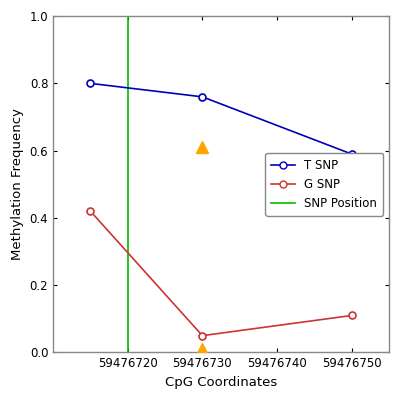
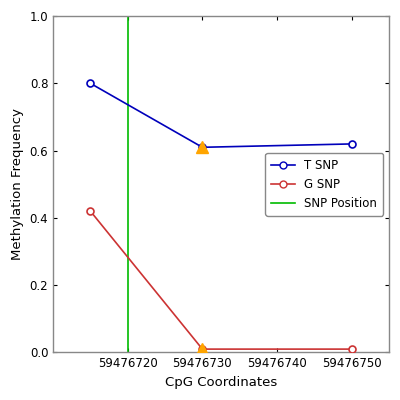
T SNP/59476730: 0.76 -> 0.61
G SNP/59476730: 0.05 -> 0.01
T SNP/59476750: 0.59 -> 0.62
G SNP/59476750: 0.11 -> 0.01
